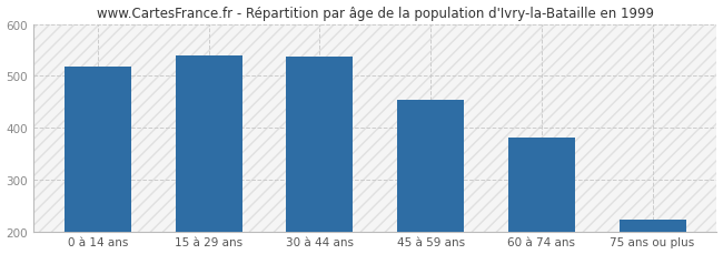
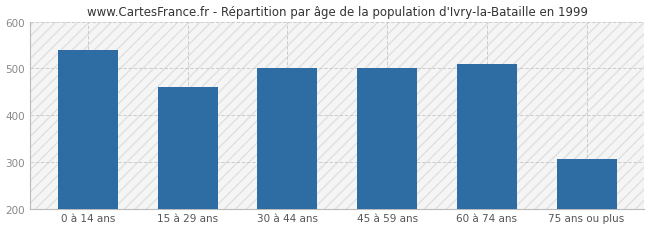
0 à 14 ans: 517 -> 540
15 à 29 ans: 540 -> 460
30 à 44 ans: 536 -> 500
45 à 59 ans: 454 -> 500
60 à 74 ans: 381 -> 510
75 ans ou plus: 222 -> 305
